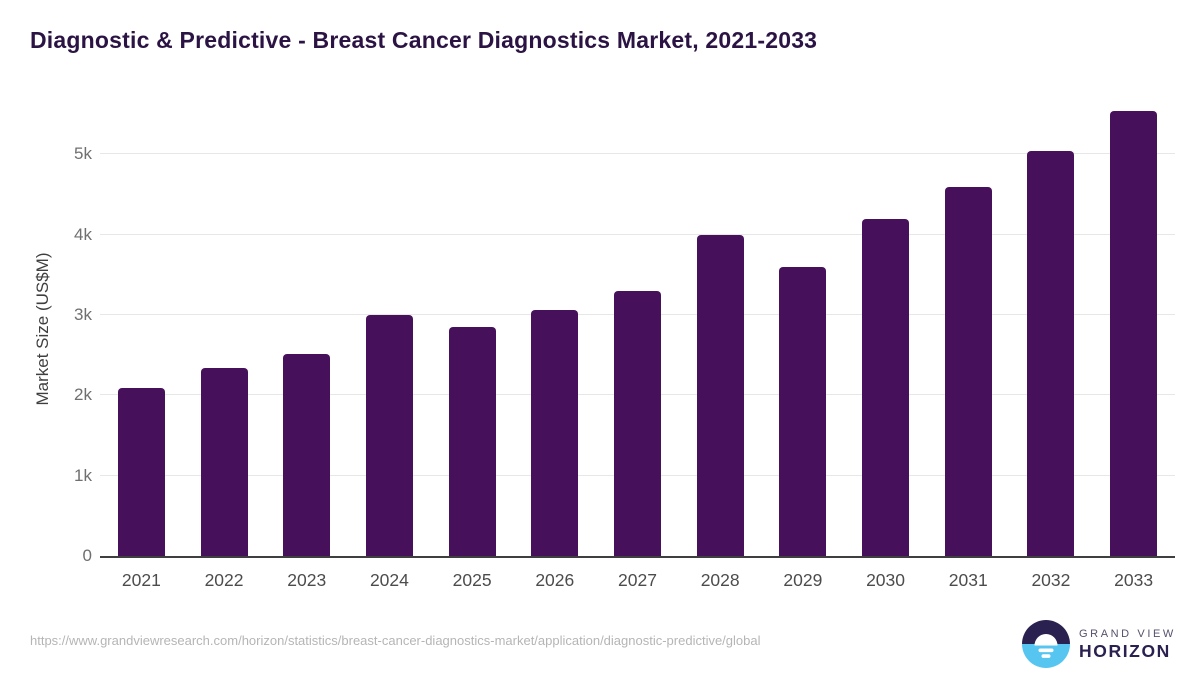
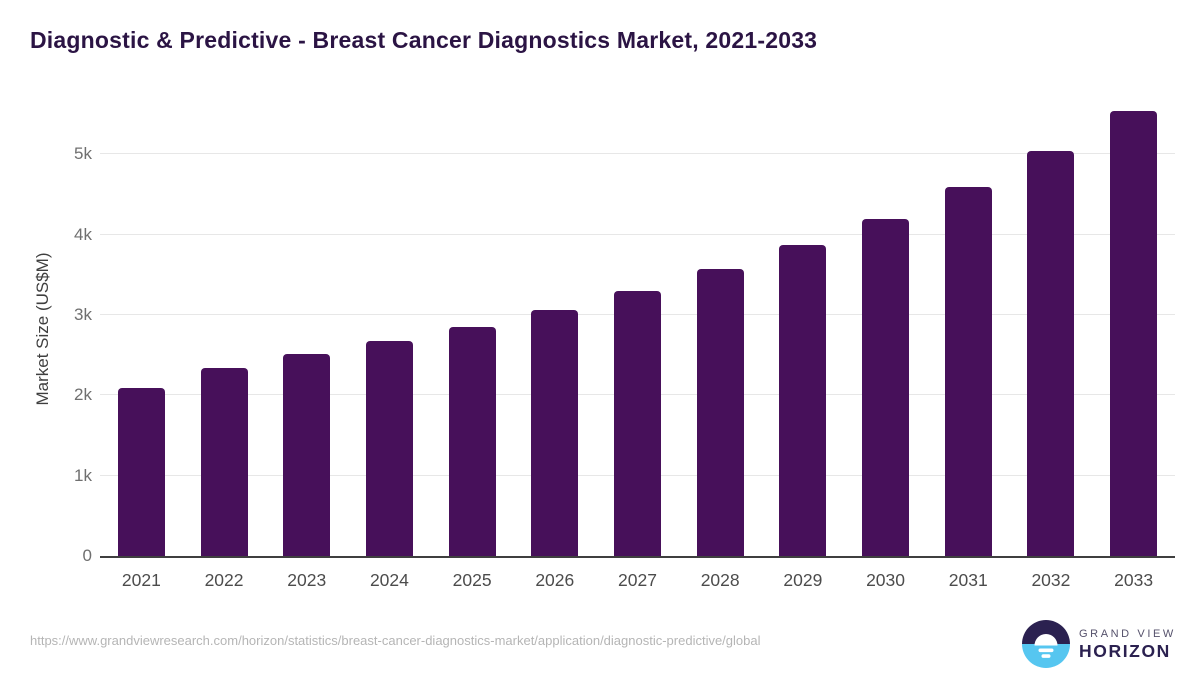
2024: 3.0k -> 2.7k
2028: 4.0k -> 3.6k
2029: 3.6k -> 3.9k
